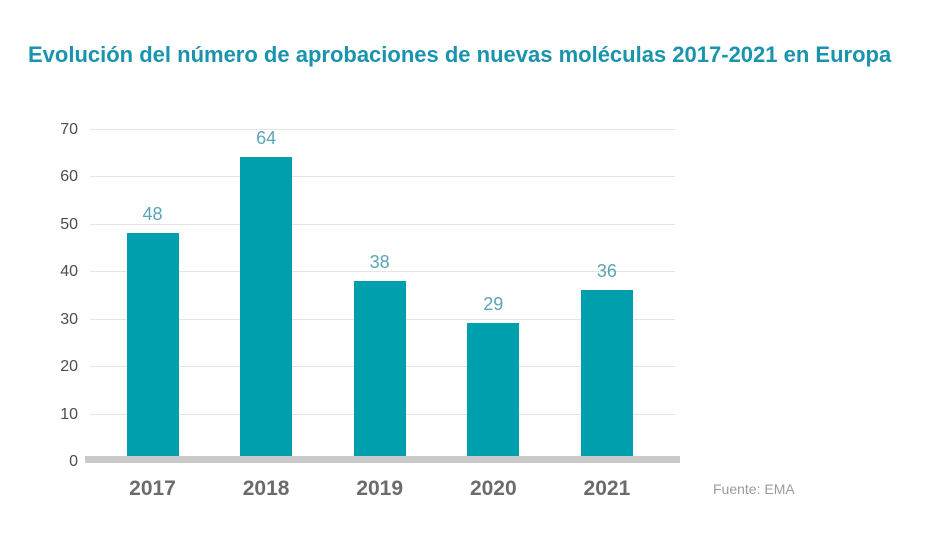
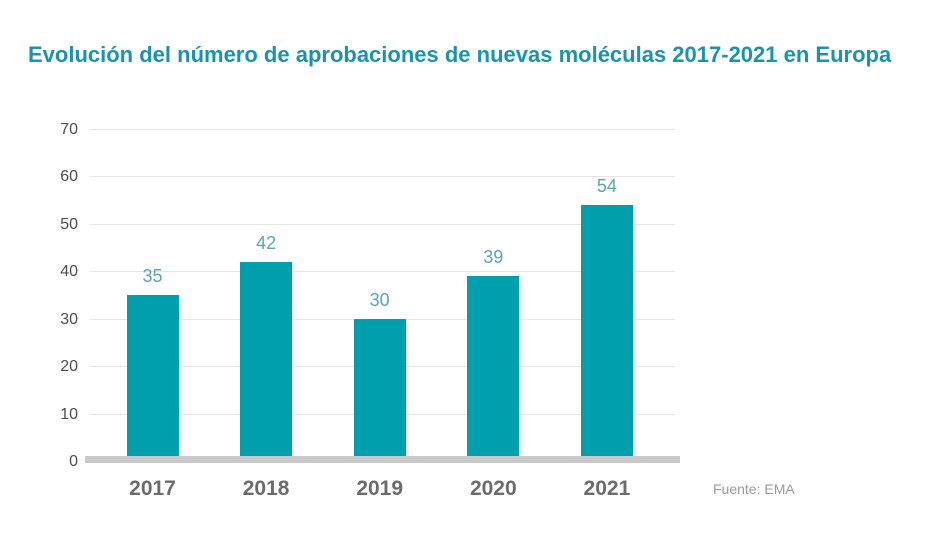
2017: 48 -> 35
2018: 64 -> 42
2019: 38 -> 30
2020: 29 -> 39
2021: 36 -> 54
